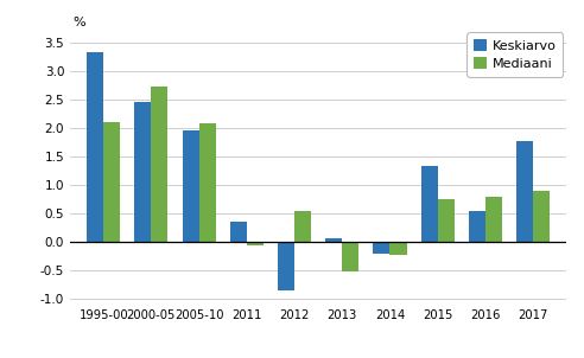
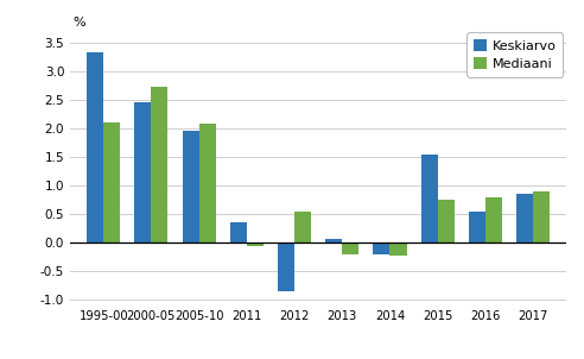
Mediaani/2013: -0.52 -> -0.20
Keskiarvo/2015: 1.33 -> 1.55
Keskiarvo/2017: 1.77 -> 0.85
